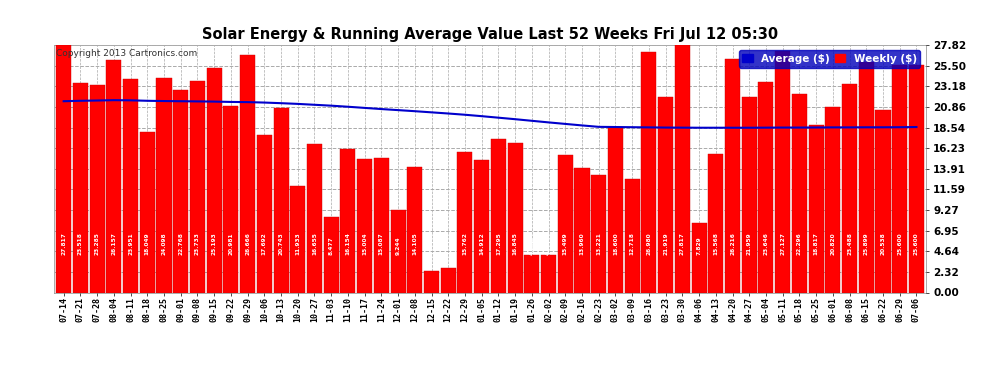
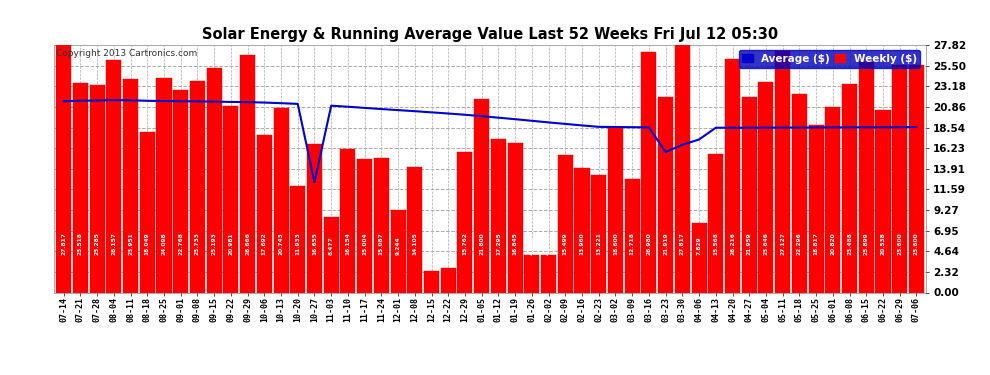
Average ($)/10-27: 21.1 -> 12.4
Weekly ($)/01-05: 14.9 -> 21.8
Average ($)/03-23: 18.5 -> 15.8
Average ($)/03-30: 18.5 -> 16.6
Average ($)/04-06: 18.5 -> 17.2
